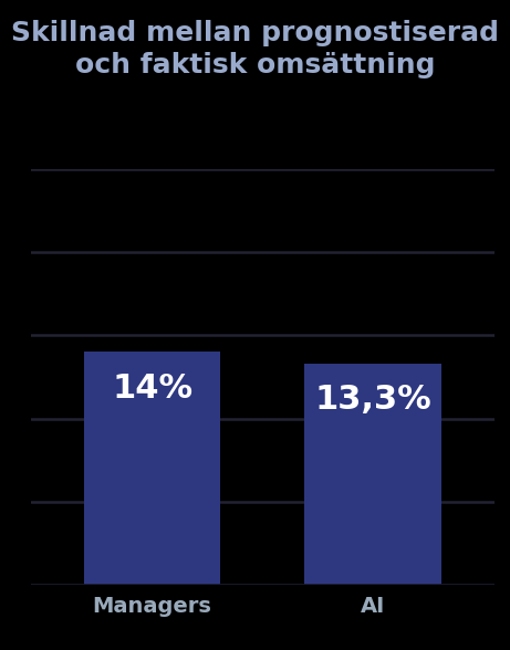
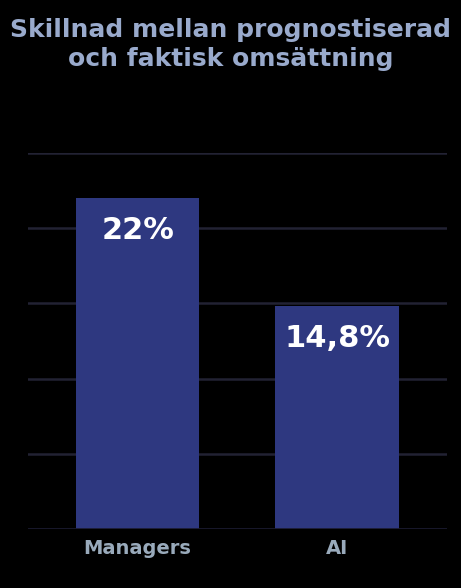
Managers: 14% -> 22%
AI: 13,3% -> 14,8%
